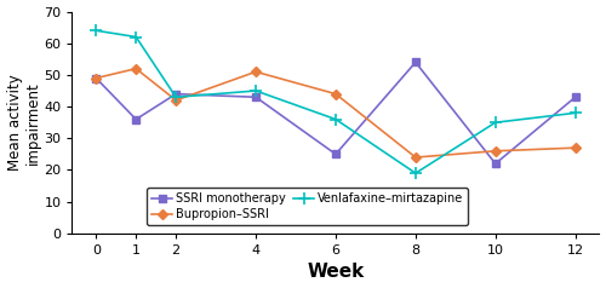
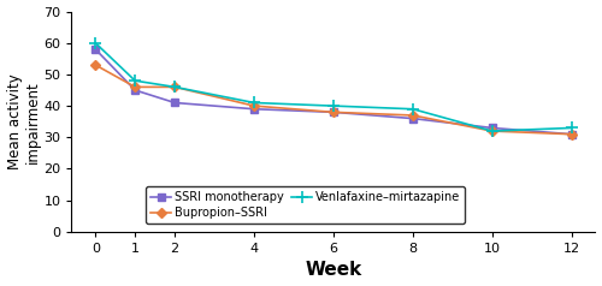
SSRI monotherapy/0: 49 -> 58
Bupropion–SSRI/0: 49 -> 53
Venlafaxine–mirtazapine/0: 64 -> 60
SSRI monotherapy/1: 36 -> 45
Bupropion–SSRI/1: 52 -> 46
Venlafaxine–mirtazapine/1: 62 -> 48
SSRI monotherapy/2: 44 -> 41
Bupropion–SSRI/2: 42 -> 46
Venlafaxine–mirtazapine/2: 43 -> 46
SSRI monotherapy/4: 43 -> 39
Bupropion–SSRI/4: 51 -> 40
Venlafaxine–mirtazapine/4: 45 -> 41
SSRI monotherapy/6: 25 -> 38
Bupropion–SSRI/6: 44 -> 38
Venlafaxine–mirtazapine/6: 36 -> 40
SSRI monotherapy/8: 54 -> 36
Bupropion–SSRI/8: 24 -> 37
Venlafaxine–mirtazapine/8: 19 -> 39
SSRI monotherapy/10: 22 -> 33
Bupropion–SSRI/10: 26 -> 32
Venlafaxine–mirtazapine/10: 35 -> 32
SSRI monotherapy/12: 43 -> 31
Bupropion–SSRI/12: 27 -> 31
Venlafaxine–mirtazapine/12: 38 -> 33
